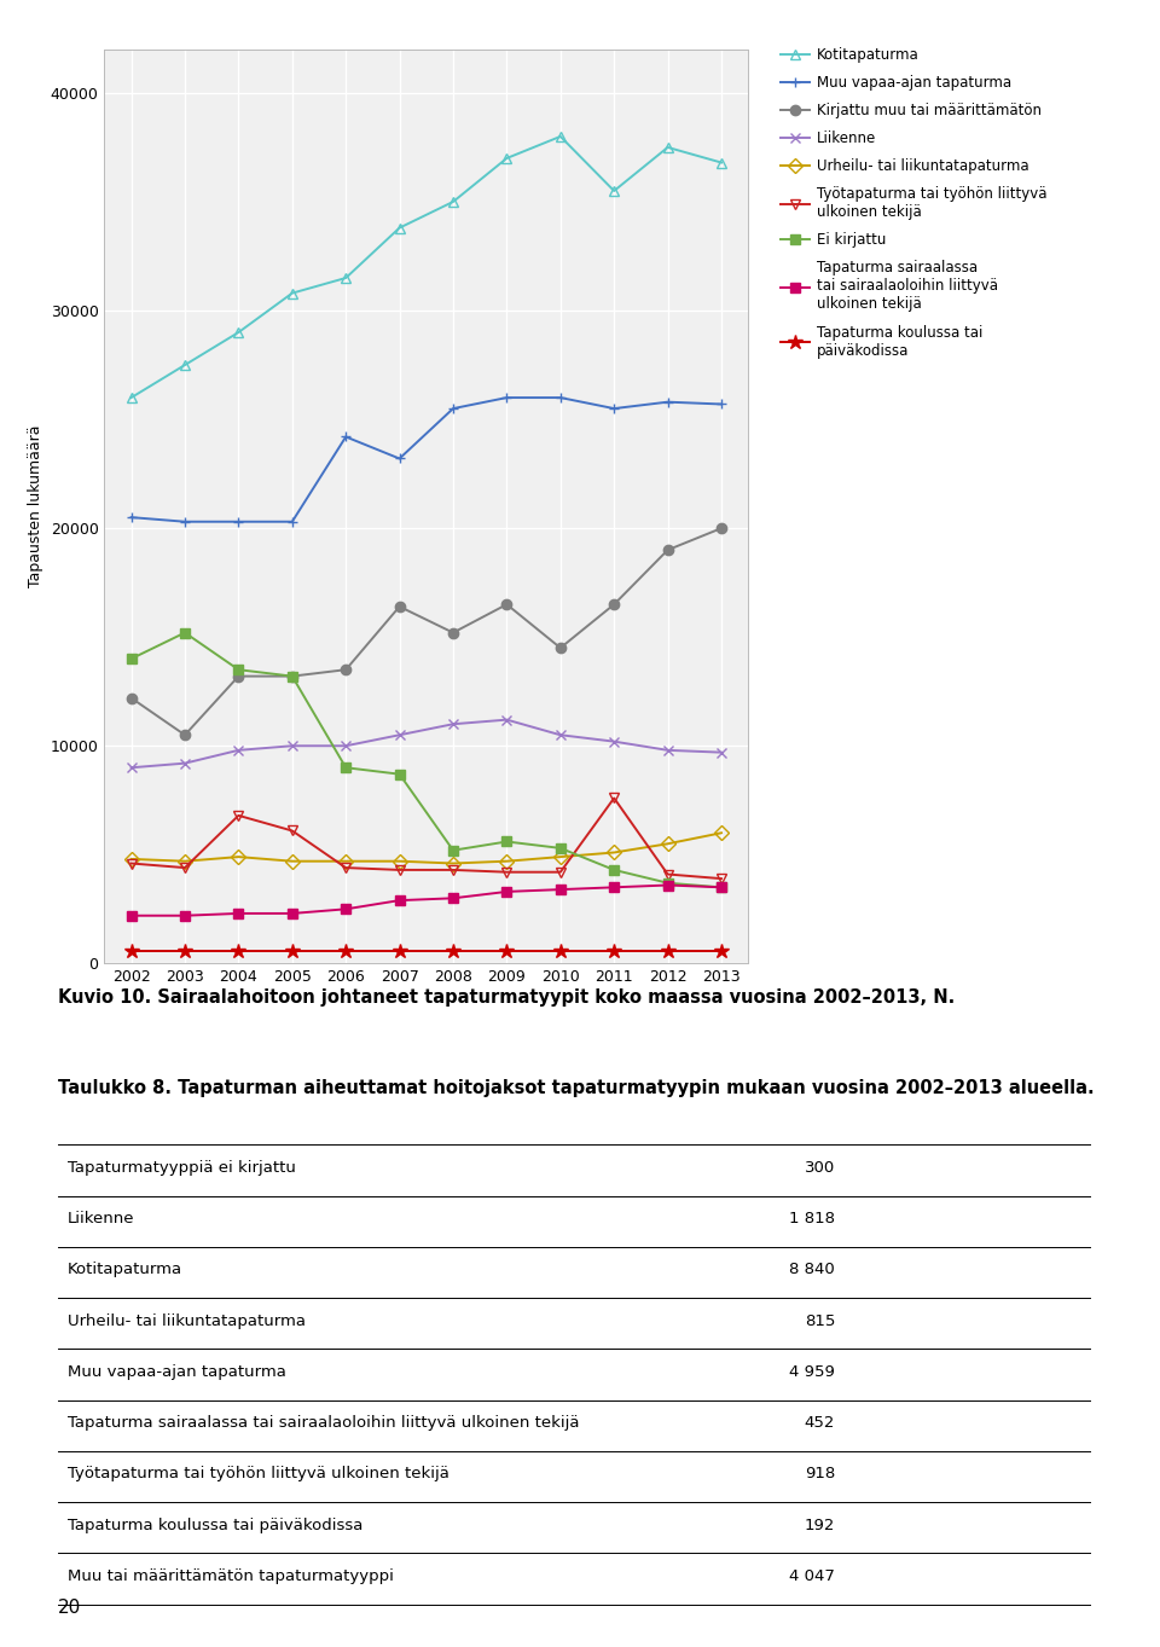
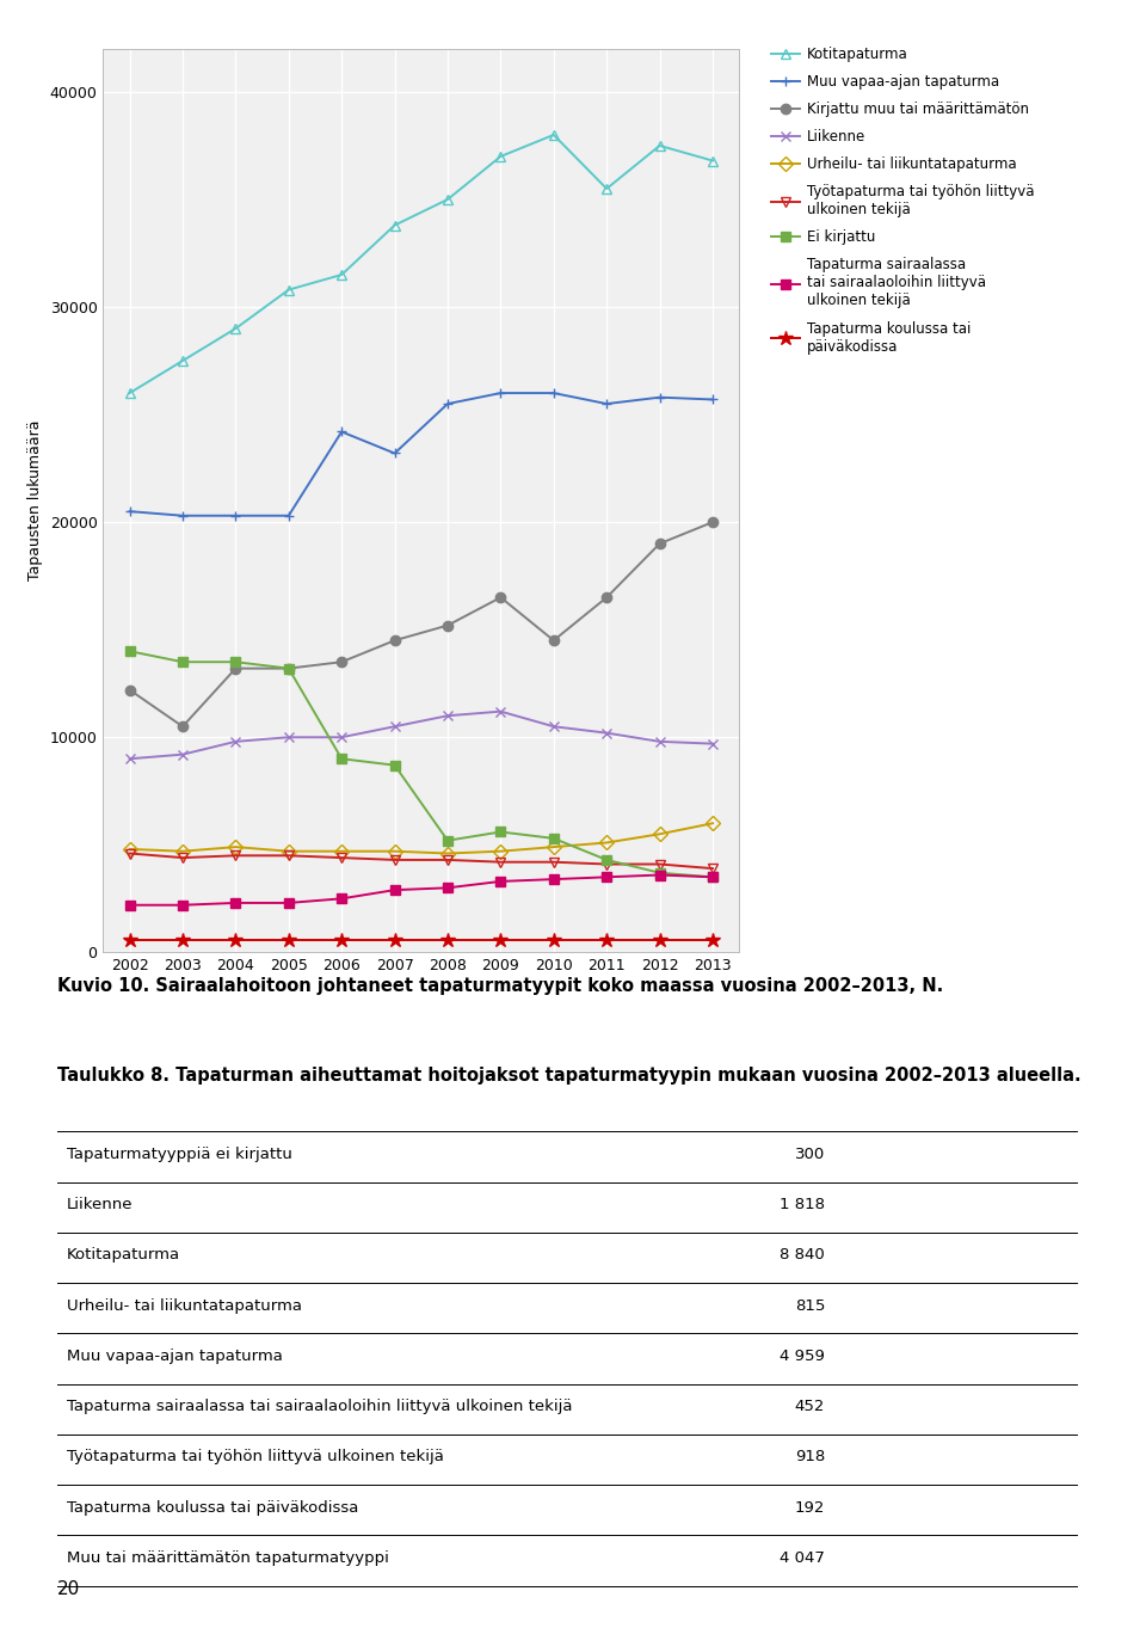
Ei kirjattu/2003: 15200 -> 13500
Työtapaturma tai työhön liittyvä ulkoinen tekijä/2004: 6800 -> 4500
Työtapaturma tai työhön liittyvä ulkoinen tekijä/2005: 6100 -> 4500
Kirjattu muu tai määrittämätön/2007: 16400 -> 14500
Työtapaturma tai työhön liittyvä ulkoinen tekijä/2011: 7600 -> 4100
